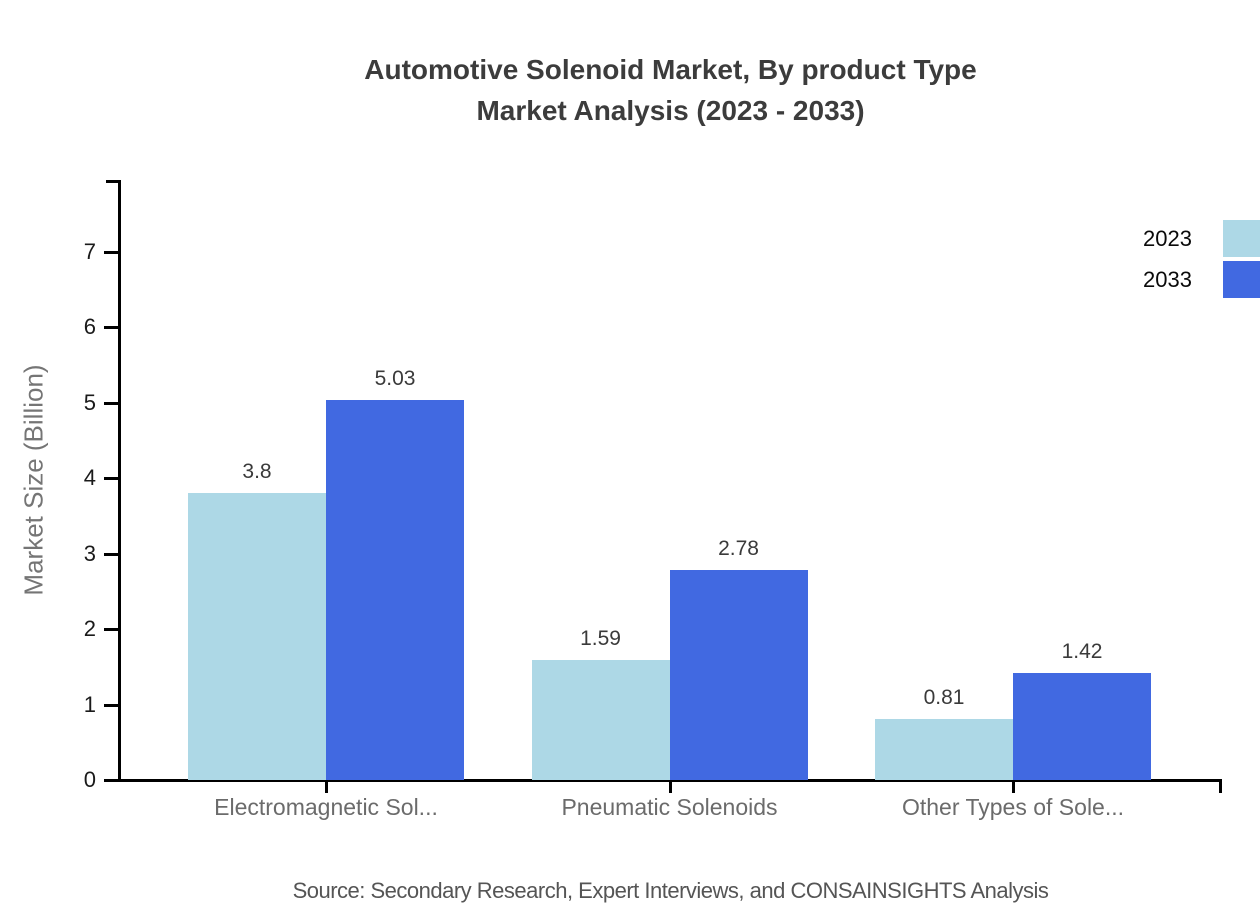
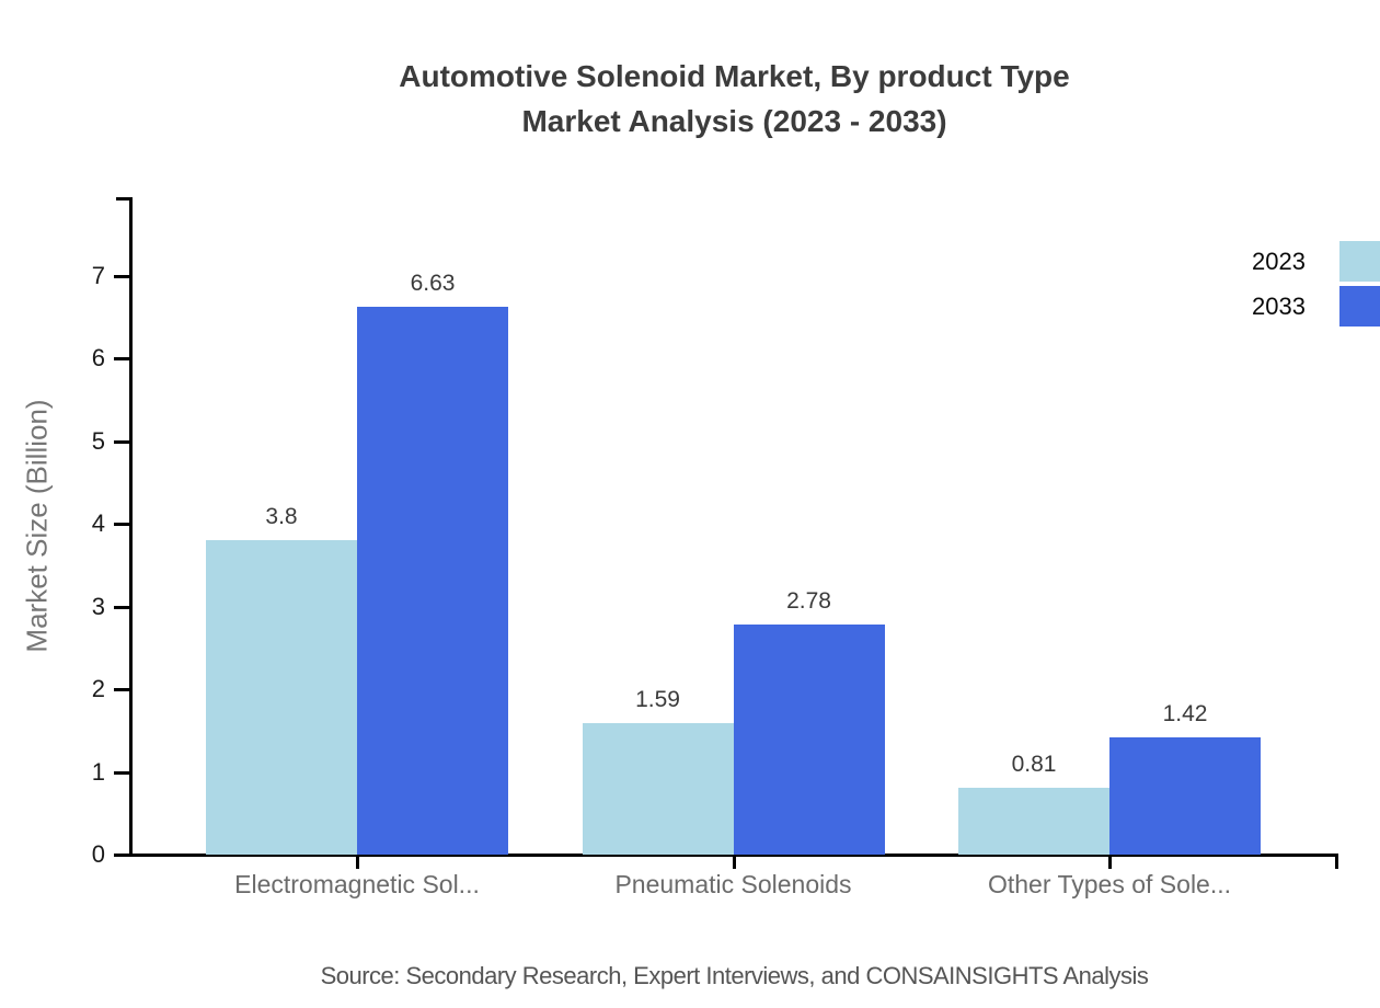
2033/Electromagnetic Sol...: 5.03 -> 6.63
